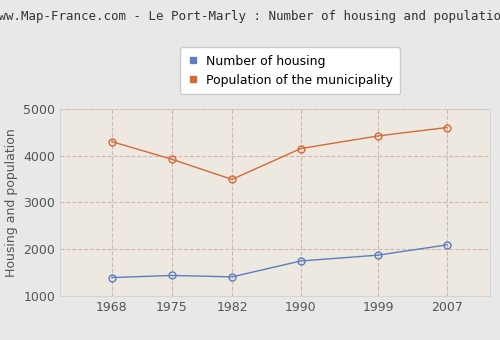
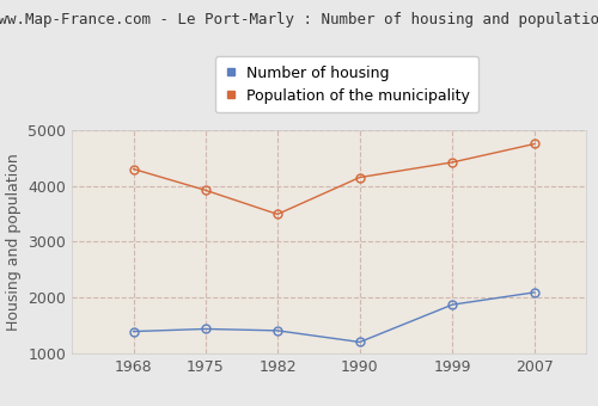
Number of housing/1990: 1740 -> 1200
Population of the municipality/2007: 4600 -> 4750
